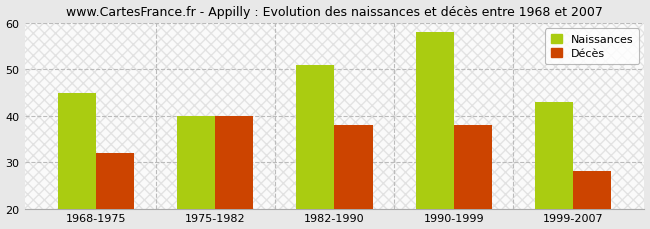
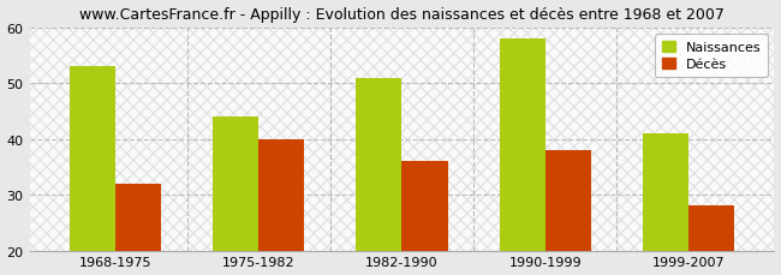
Naissances/1968-1975: 45 -> 53
Naissances/1975-1982: 40 -> 44
Décès/1982-1990: 38 -> 36
Naissances/1999-2007: 43 -> 41
